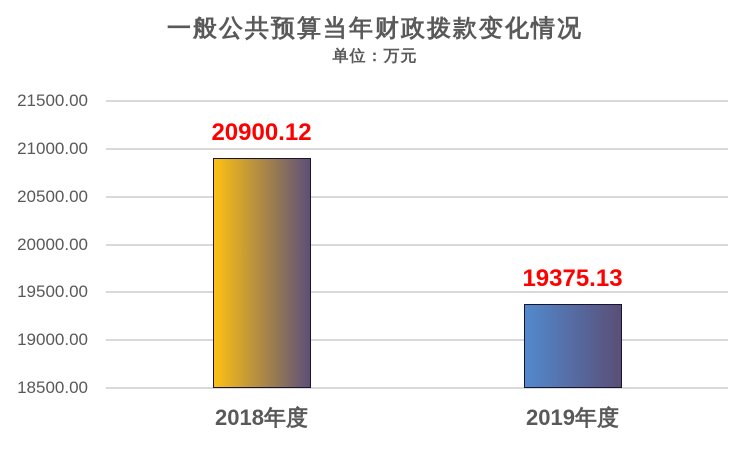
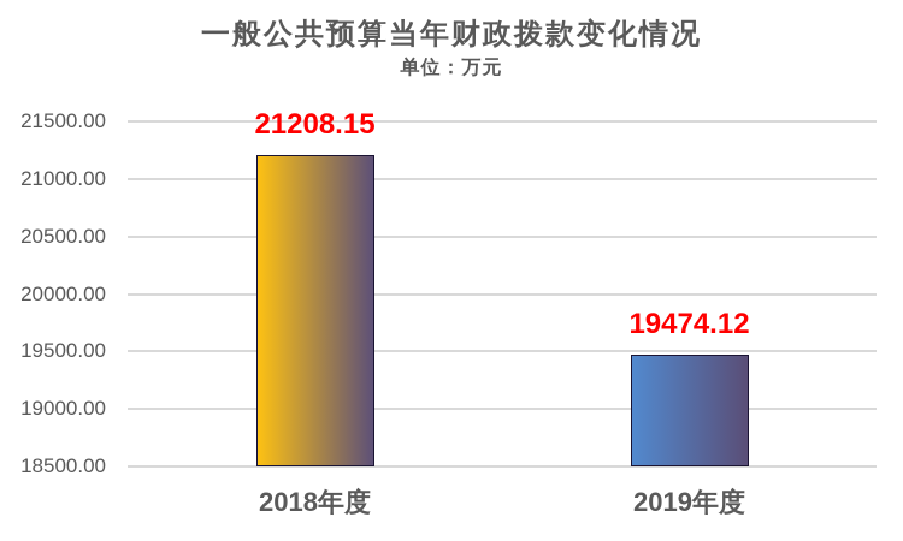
2018年度: 20900.12 -> 21208.15
2019年度: 19375.13 -> 19474.12
